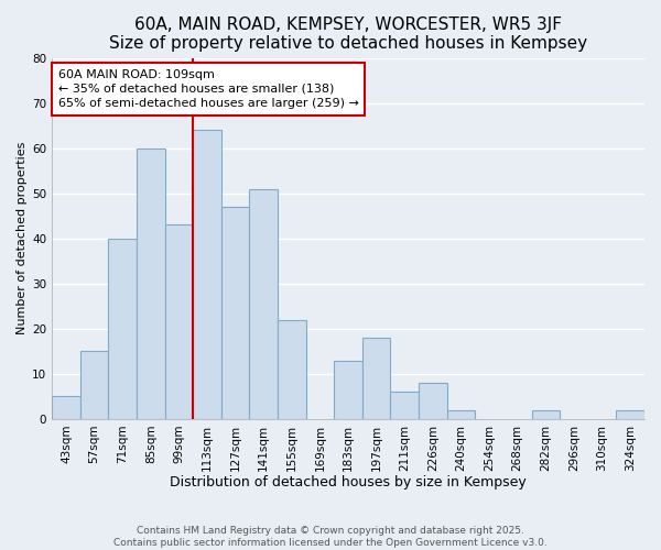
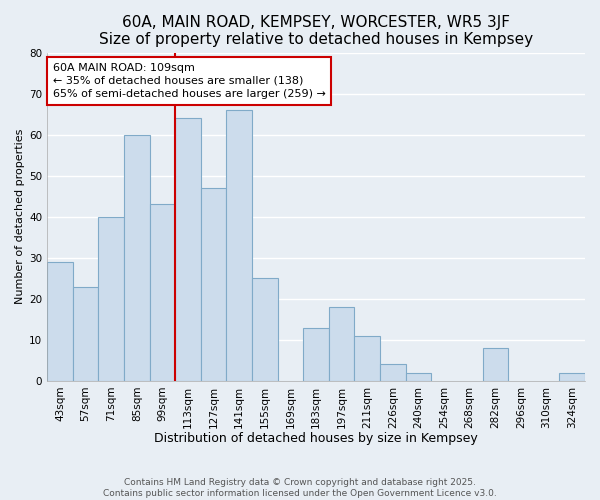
43sqm: 5 -> 29
57sqm: 15 -> 23
141sqm: 51 -> 66
155sqm: 22 -> 25
211sqm: 6 -> 11
226sqm: 8 -> 4
282sqm: 2 -> 8
